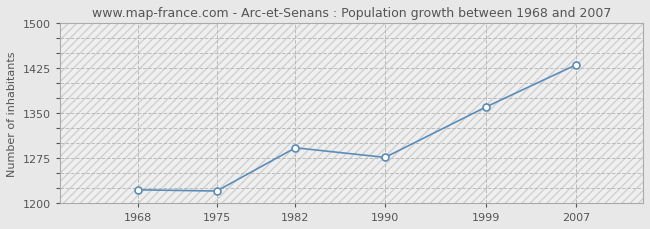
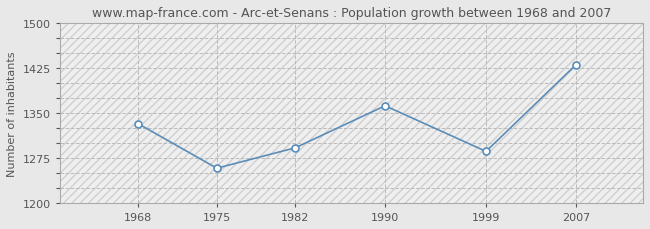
1968: 1222 -> 1332
1975: 1220 -> 1258
1990: 1276 -> 1362
1999: 1360 -> 1286
